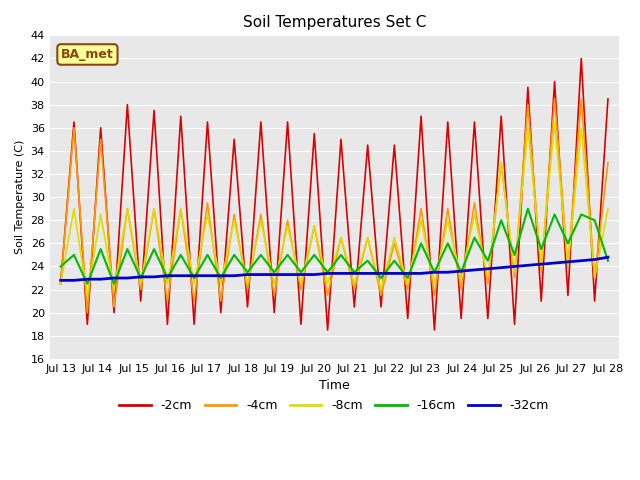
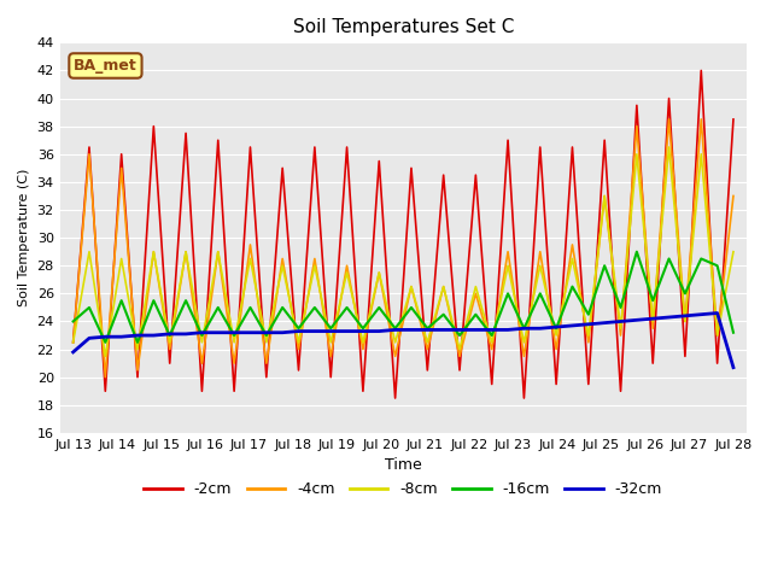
-32cm/Jul 13: 22.8 -> 21.8
-16cm/Jul 28: 24.5 -> 23.2
-32cm/Jul 28: 24.8 -> 20.7
